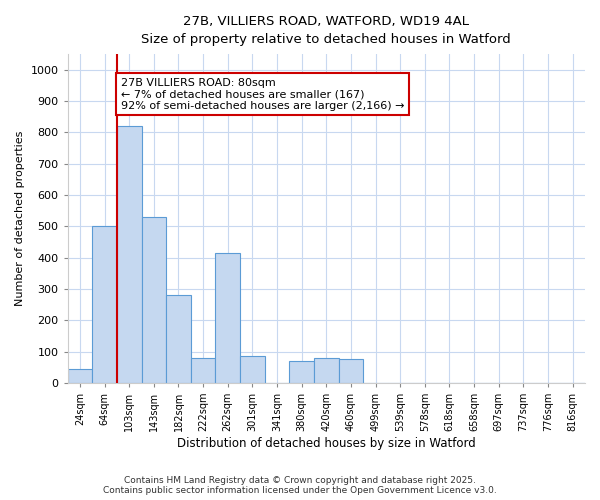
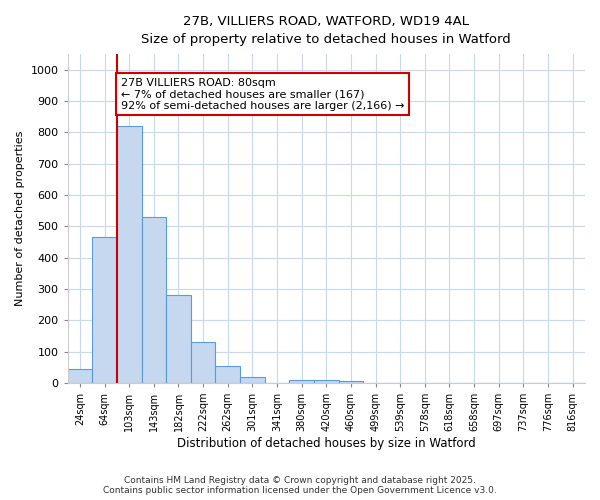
64sqm: 500 -> 465
222sqm: 80 -> 130
262sqm: 415 -> 55
301sqm: 85 -> 20
380sqm: 70 -> 10
420sqm: 80 -> 10
460sqm: 75 -> 5
